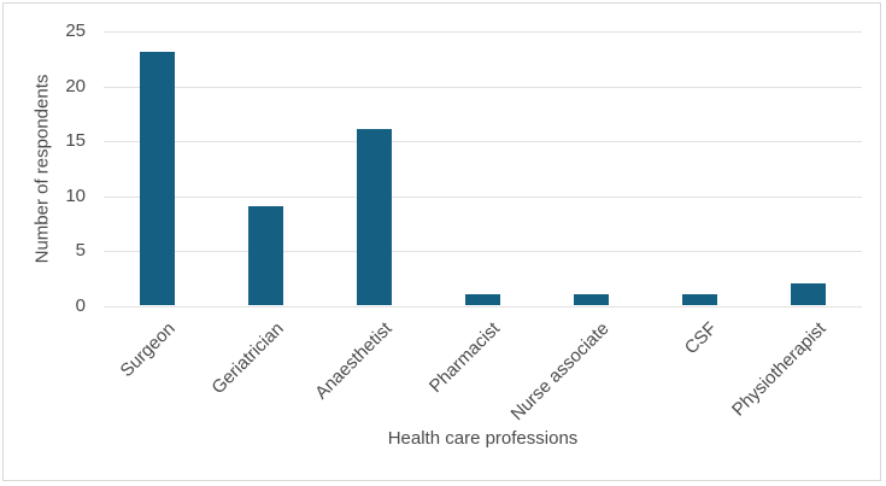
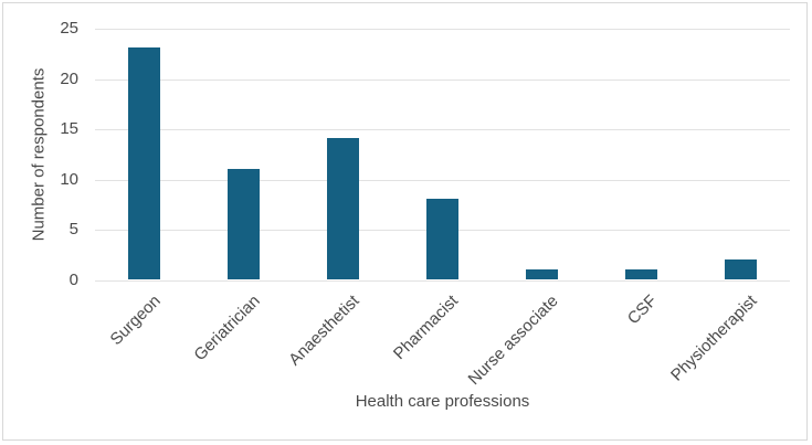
Geriatrician: 9 -> 11
Anaesthetist: 16 -> 14
Pharmacist: 1 -> 8
